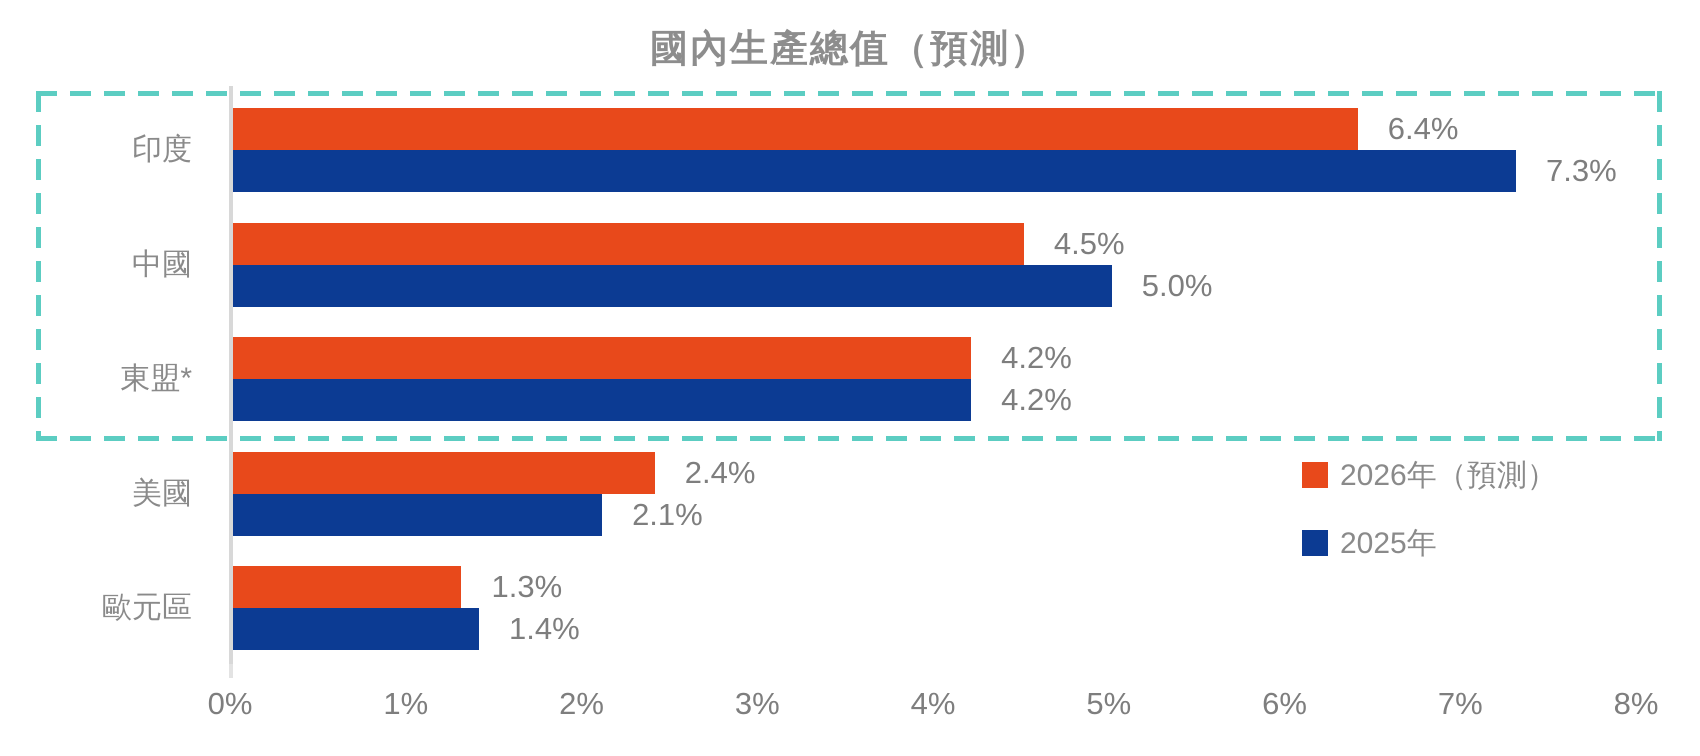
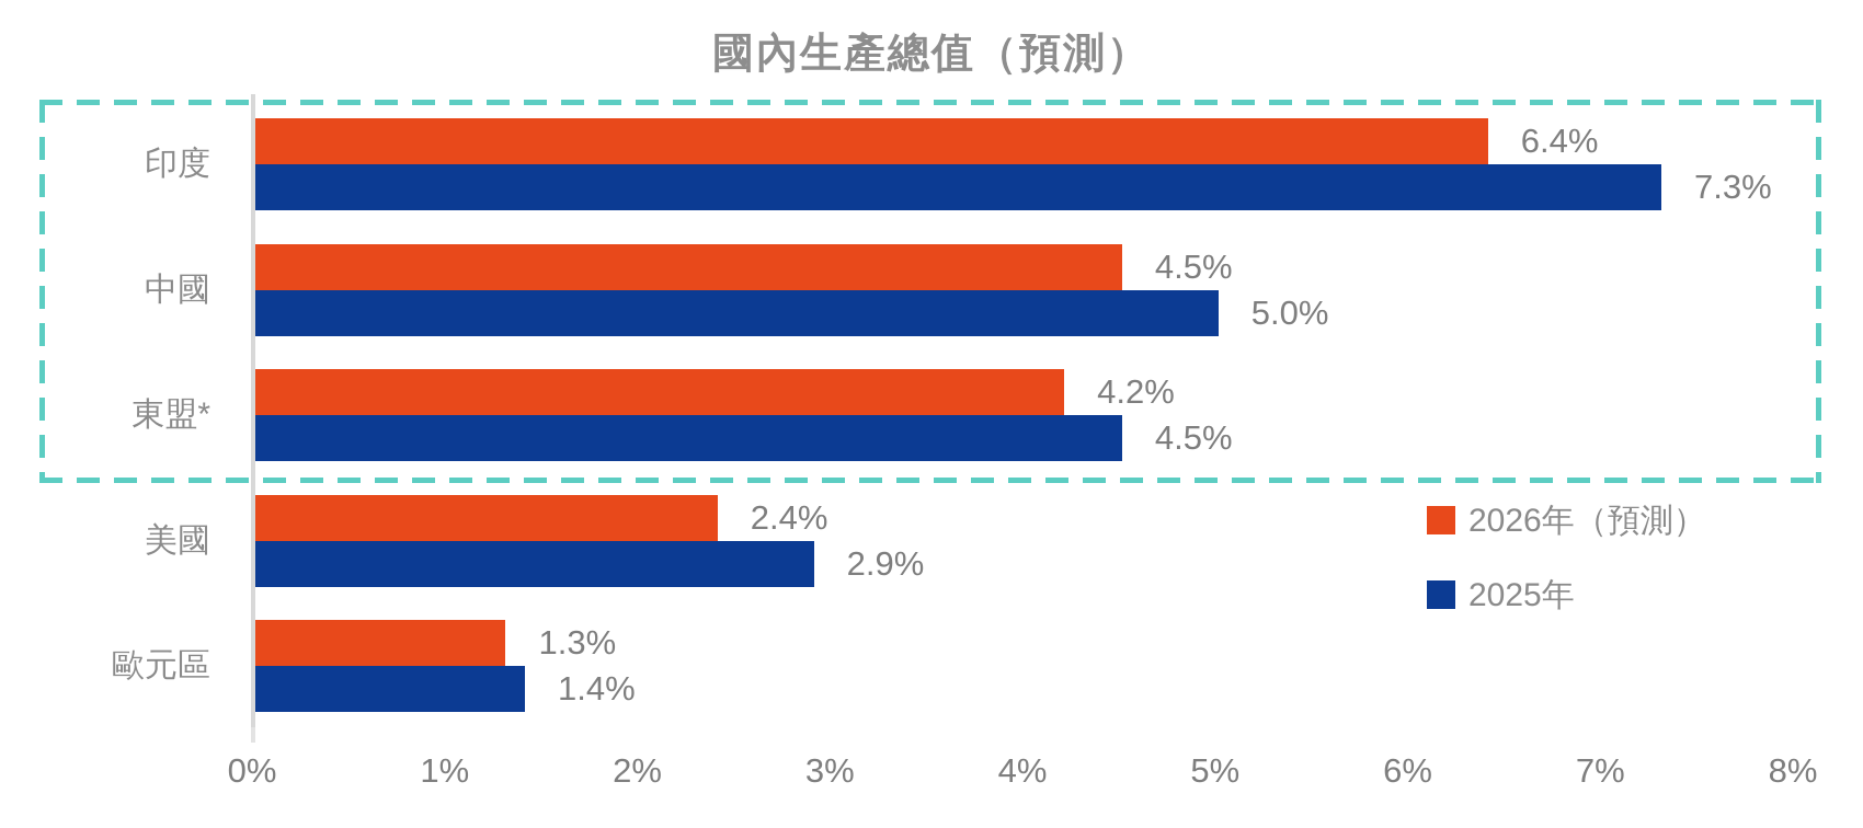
2025年/東盟*: 4.2% -> 4.5%
2025年/美國: 2.1% -> 2.9%
